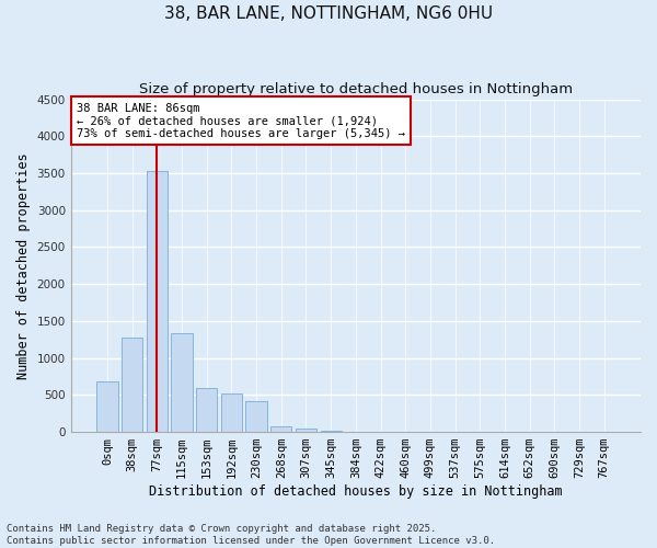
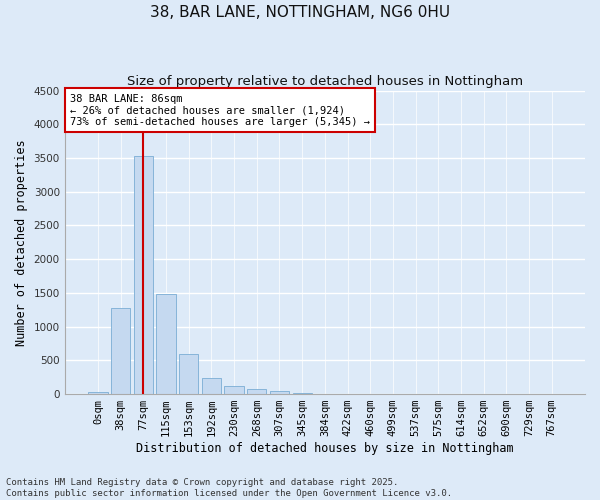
0sqm: 680 -> 30
115sqm: 1340 -> 1490
192sqm: 520 -> 240
230sqm: 420 -> 120
